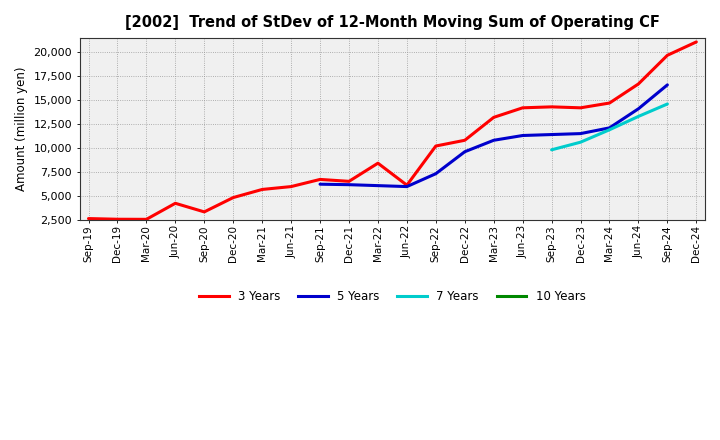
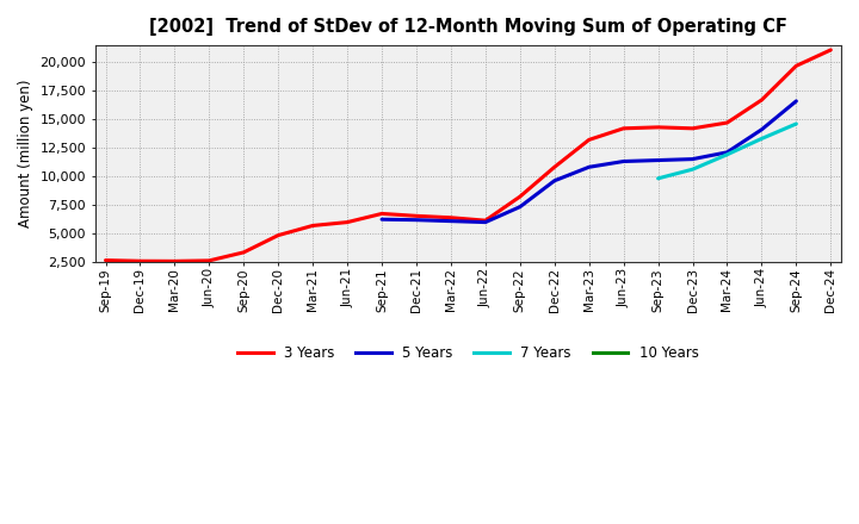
3 Years/Jun-20: 4,200 -> 2,600
3 Years/Mar-22: 8,400 -> 6,400
3 Years/Sep-22: 10,200 -> 8,200
